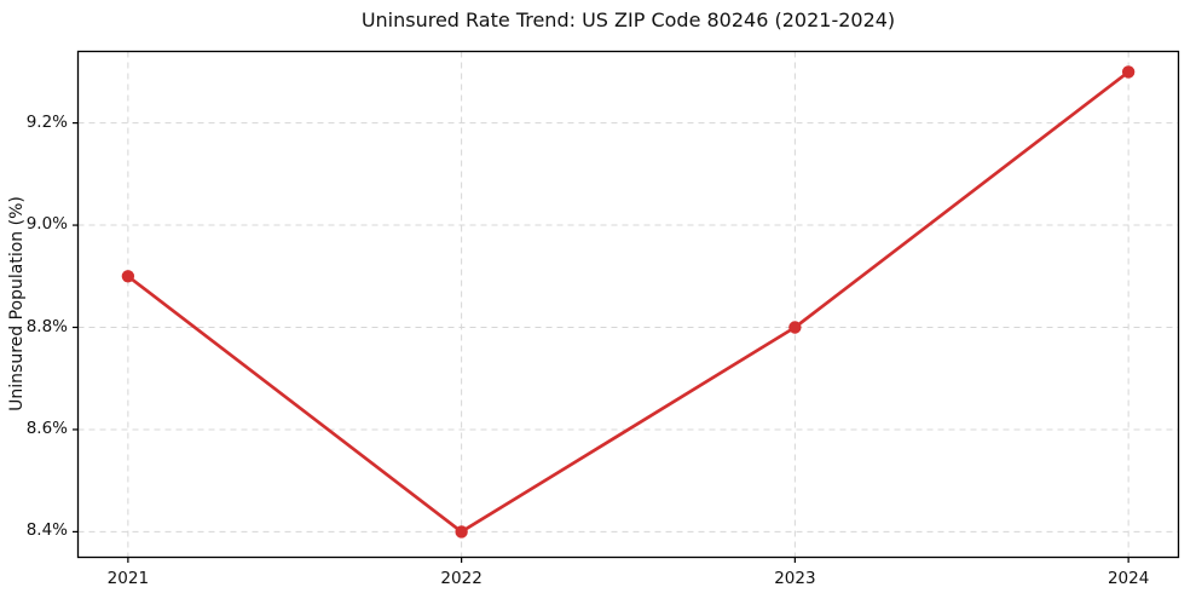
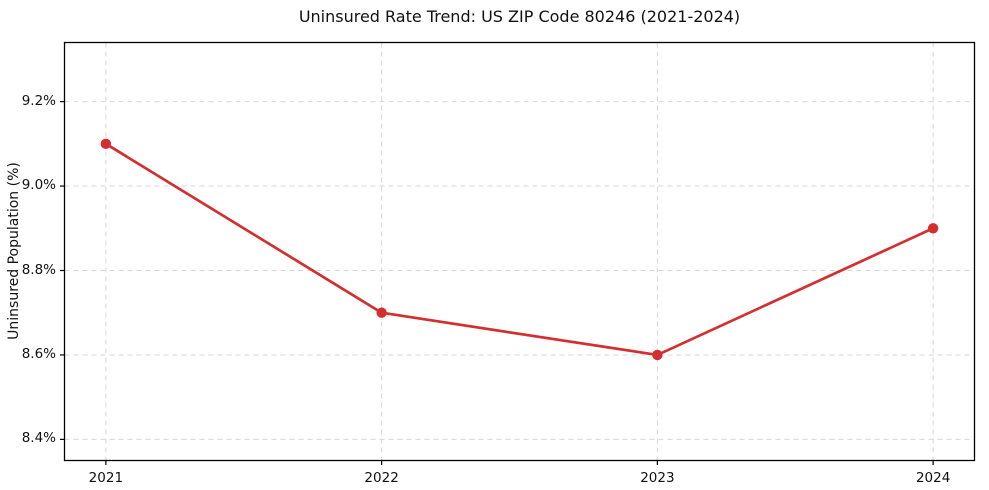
2021: 8.9% -> 9.1%
2022: 8.4% -> 8.7%
2023: 8.8% -> 8.6%
2024: 9.3% -> 8.9%
